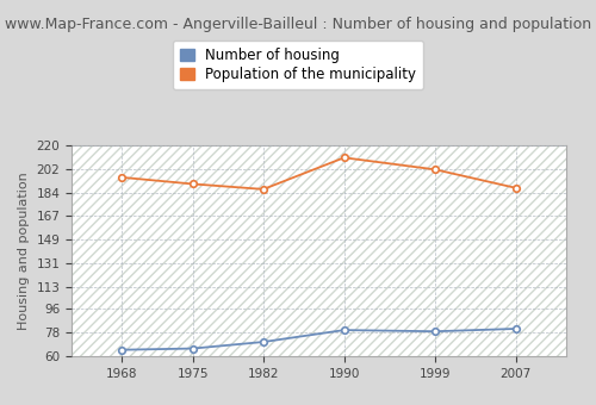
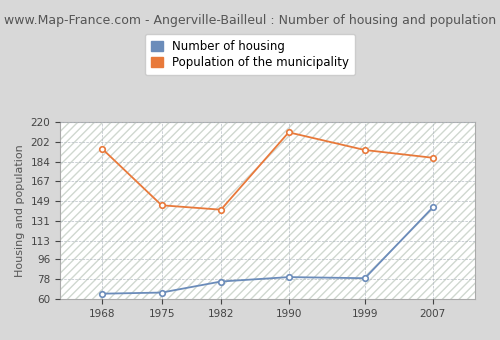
Population of the municipality/1975: 191 -> 145
Number of housing/1982: 71 -> 76
Population of the municipality/1982: 187 -> 141
Population of the municipality/1999: 202 -> 195
Number of housing/2007: 81 -> 143
